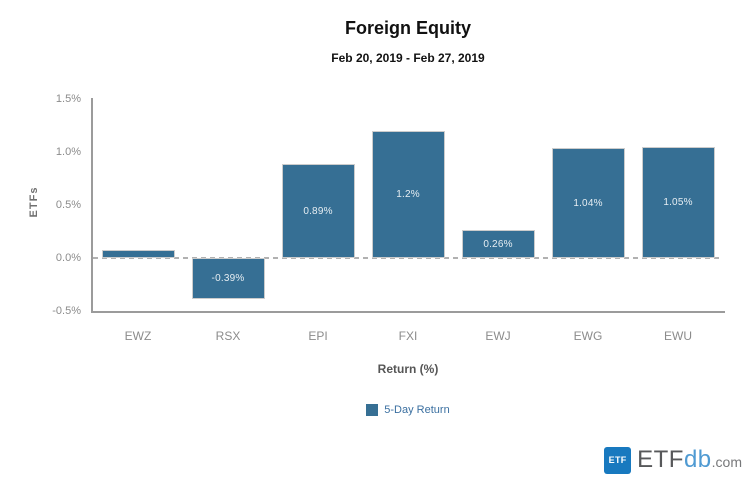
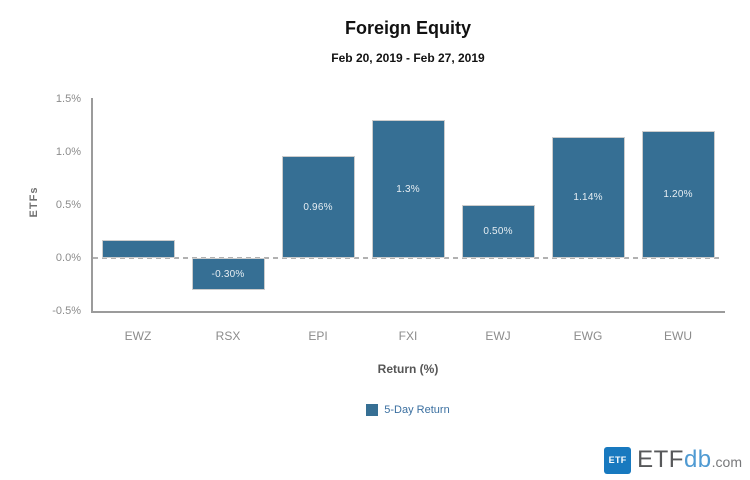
EWZ: 0.08% -> 0.17%
RSX: -0.39% -> -0.30%
EPI: 0.89% -> 0.96%
FXI: 1.2% -> 1.3%
EWJ: 0.26% -> 0.50%
EWG: 1.04% -> 1.14%
EWU: 1.05% -> 1.20%
